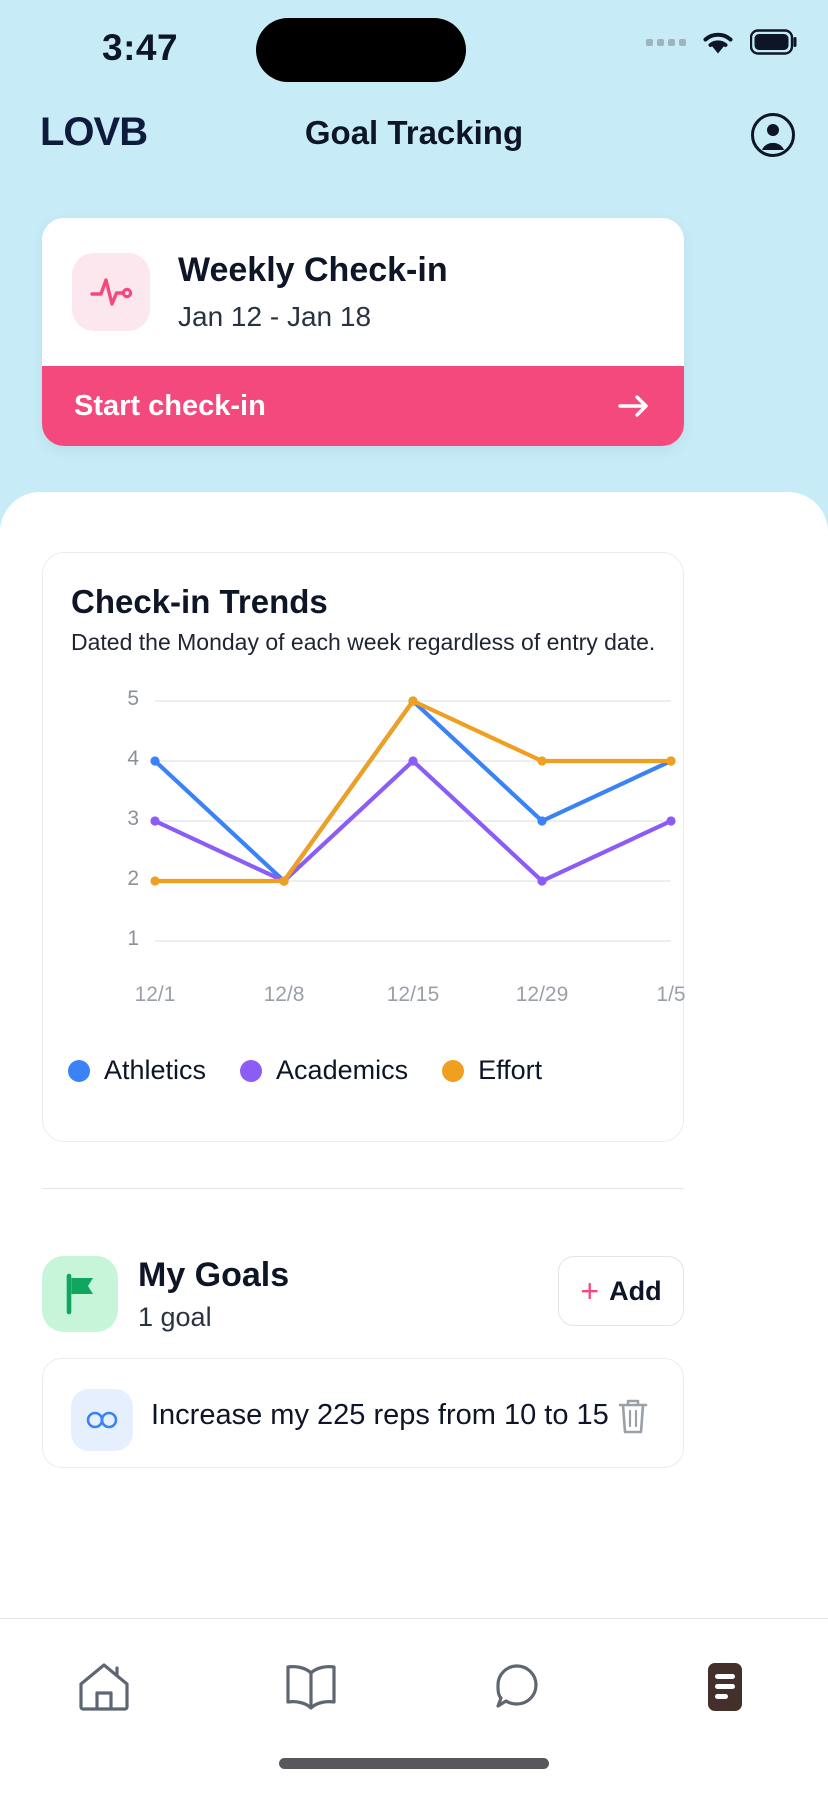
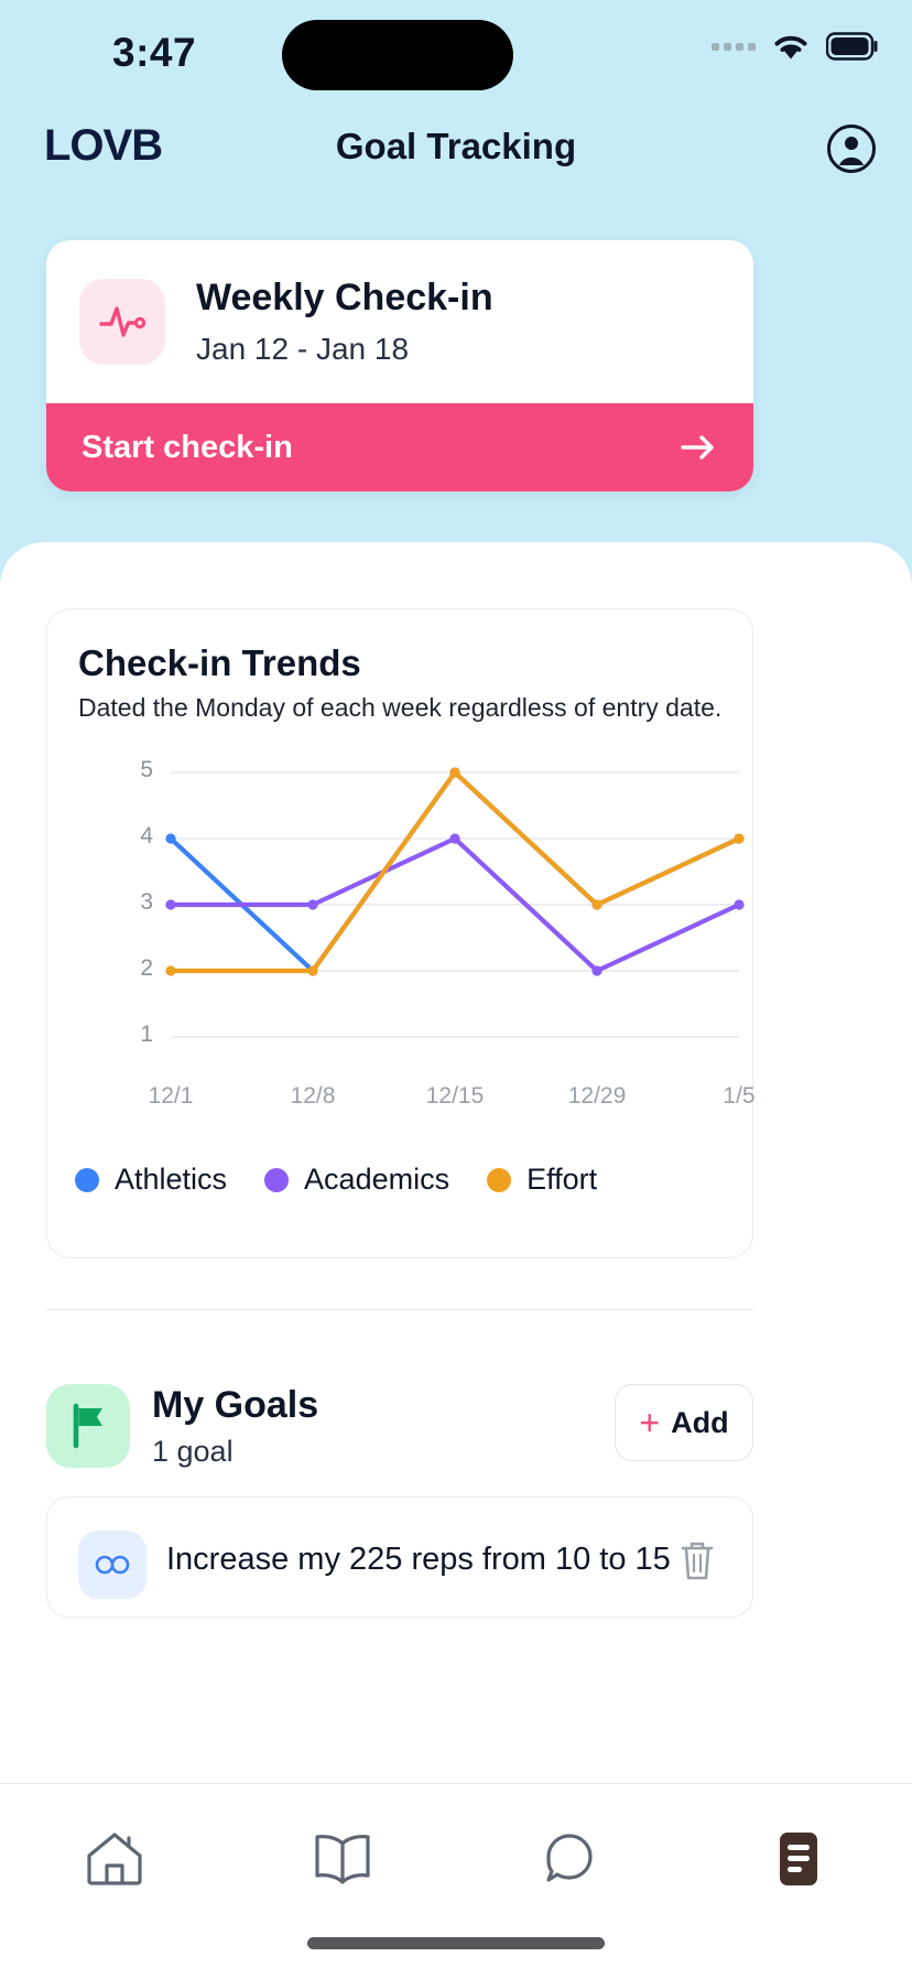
Academics/12/8: 2 -> 3
Effort/12/29: 4 -> 3
